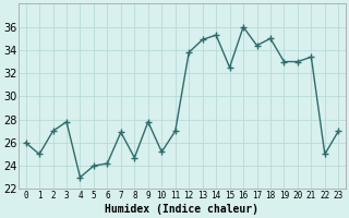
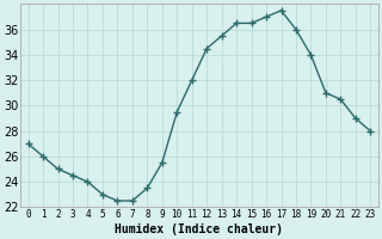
0: 26.0 -> 27.0
1: 25.0 -> 26.0
2: 27.0 -> 25.0
3: 27.8 -> 24.5
4: 23.0 -> 24.0
5: 24.0 -> 23.0
6: 24.2 -> 22.5
7: 26.9 -> 22.5
8: 24.7 -> 23.5
9: 27.8 -> 25.5
10: 25.2 -> 29.5
11: 27.0 -> 32.0
12: 33.8 -> 34.5
13: 34.9 -> 35.5
14: 35.3 -> 36.5
15: 32.5 -> 36.5
16: 36.0 -> 37.0
17: 34.4 -> 37.5
18: 35.0 -> 36.0
19: 33.0 -> 34.0
20: 33.0 -> 31.0
21: 33.4 -> 30.5
22: 25.0 -> 29.0
23: 27.0 -> 28.0
